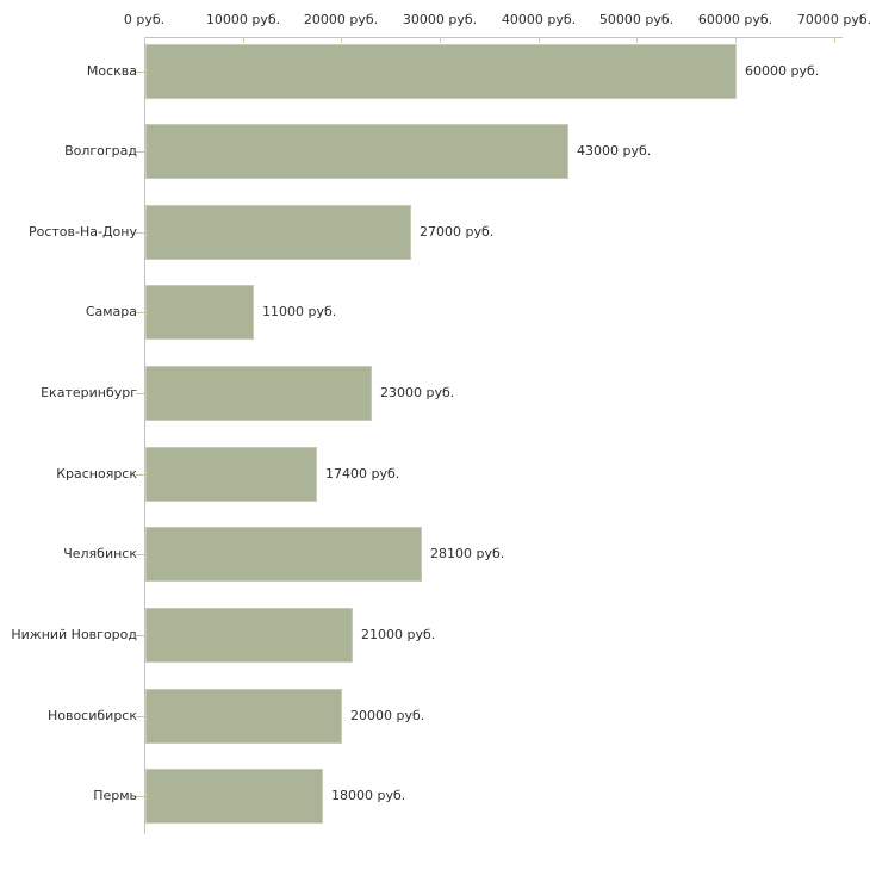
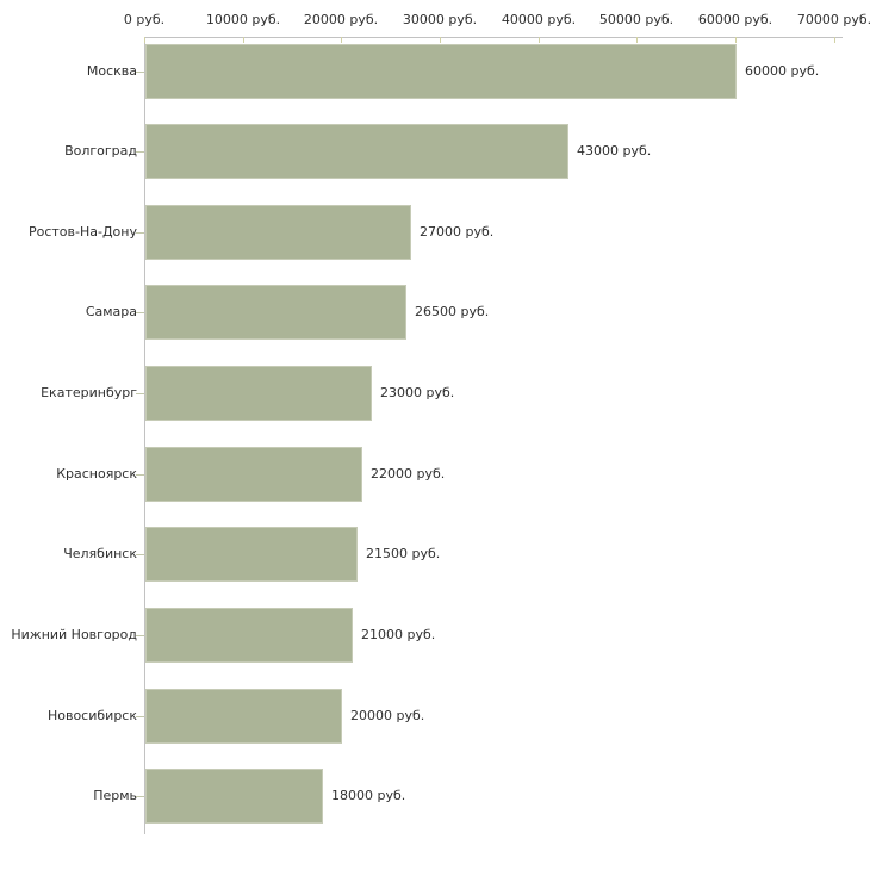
Самара: 11000 -> 26500
Красноярск: 17400 -> 22000
Челябинск: 28100 -> 21500
